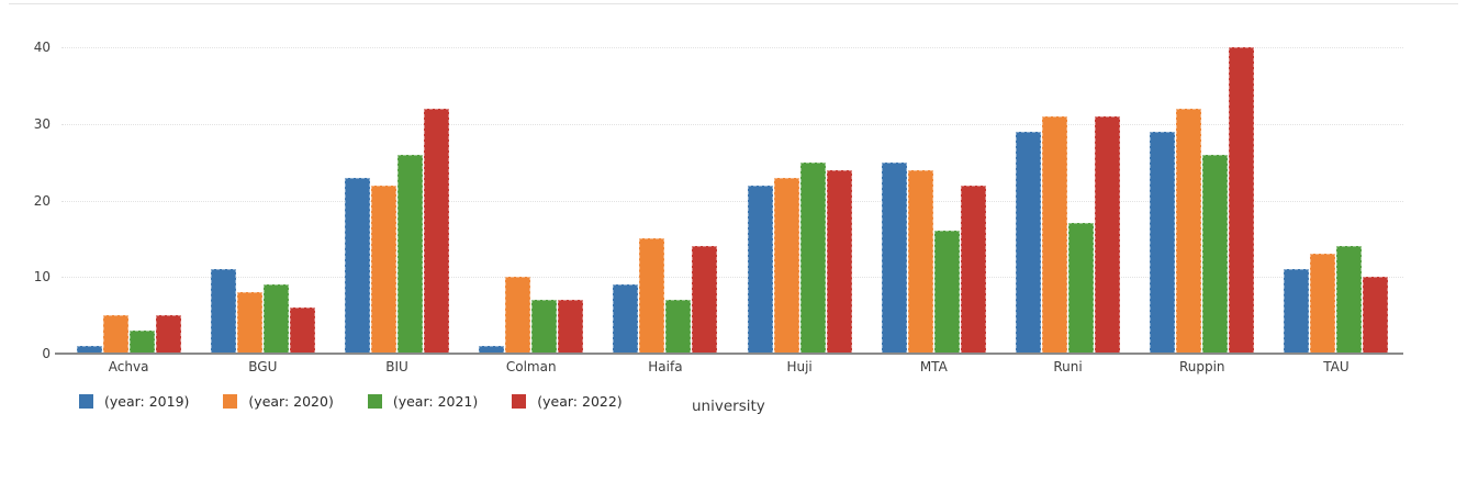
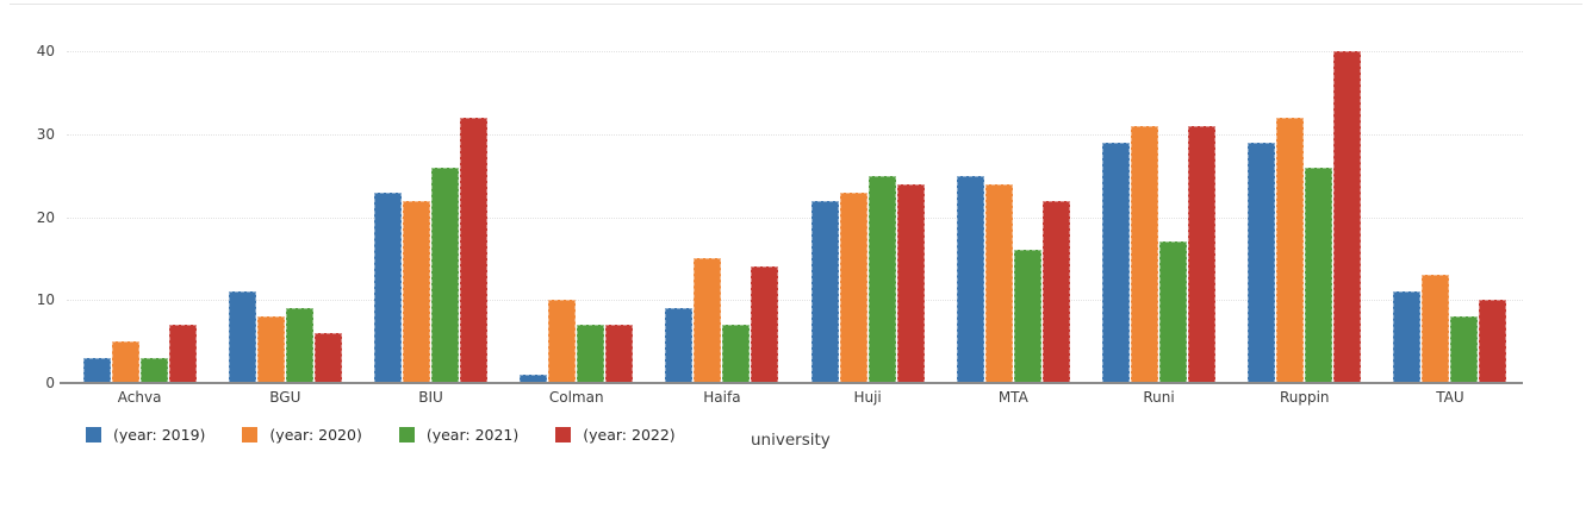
(year: 2019)/Achva: 1 -> 3
(year: 2022)/Achva: 5 -> 7
(year: 2021)/TAU: 14 -> 8
